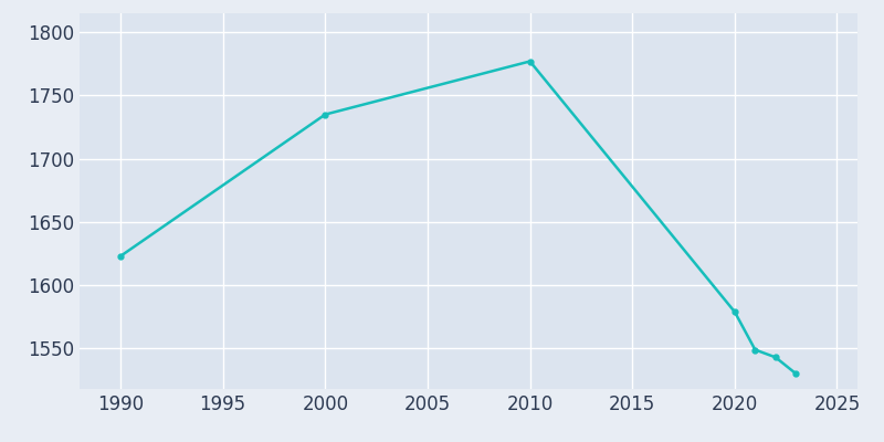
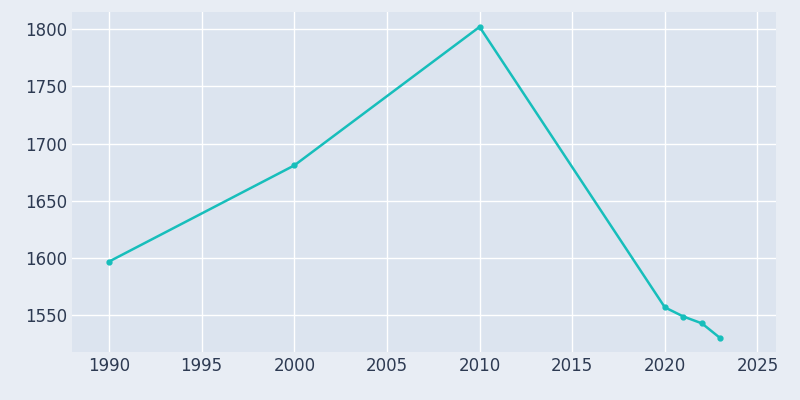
1990: 1623 -> 1597
2000: 1735 -> 1681
2010: 1777 -> 1802
2020: 1579 -> 1557
